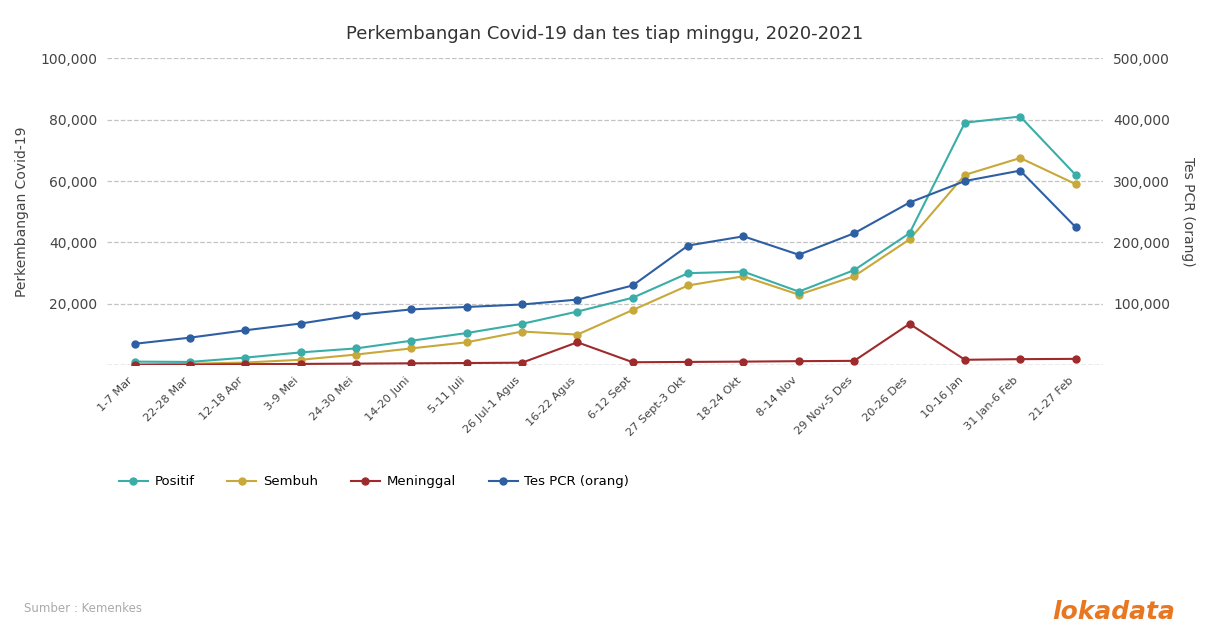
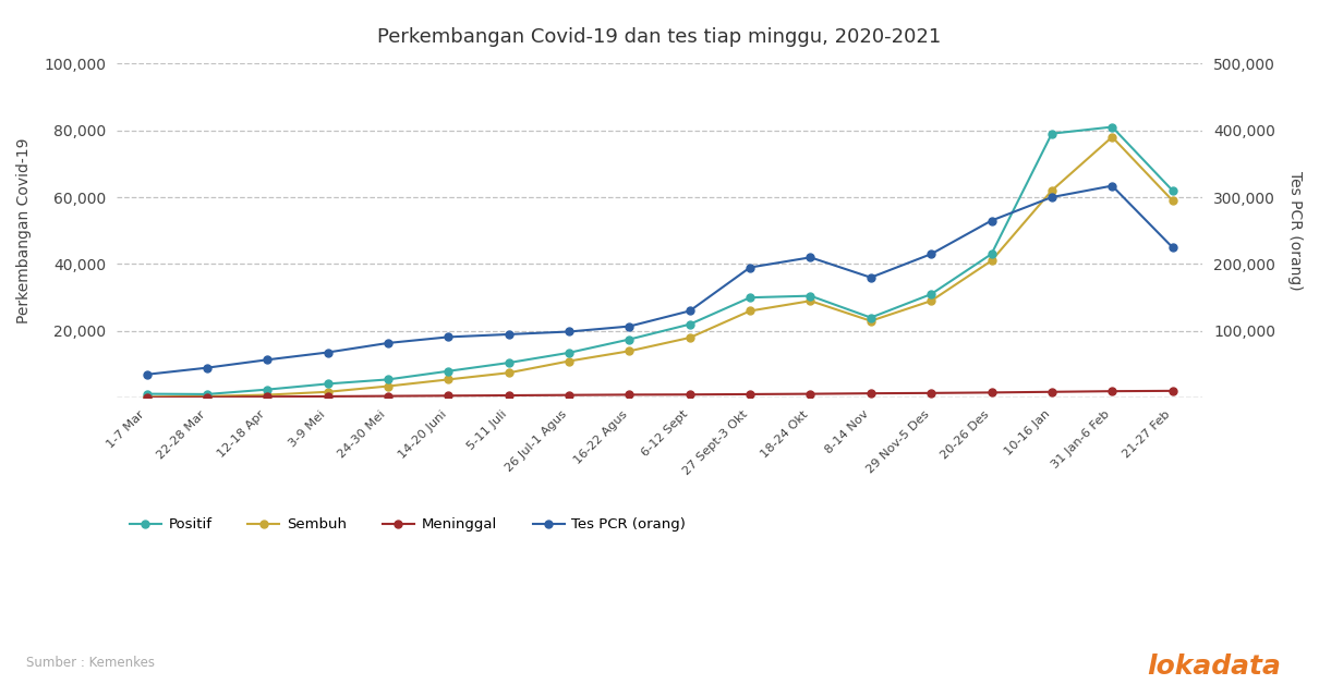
Sembuh/16-22 Agus: 10,000 -> 14,000
Meninggal/16-22 Agus: 7,500 -> 1,000
Meninggal/20-26 Des: 13,500 -> 1,600
Sembuh/31 Jan-6 Feb: 67,500 -> 78,000
